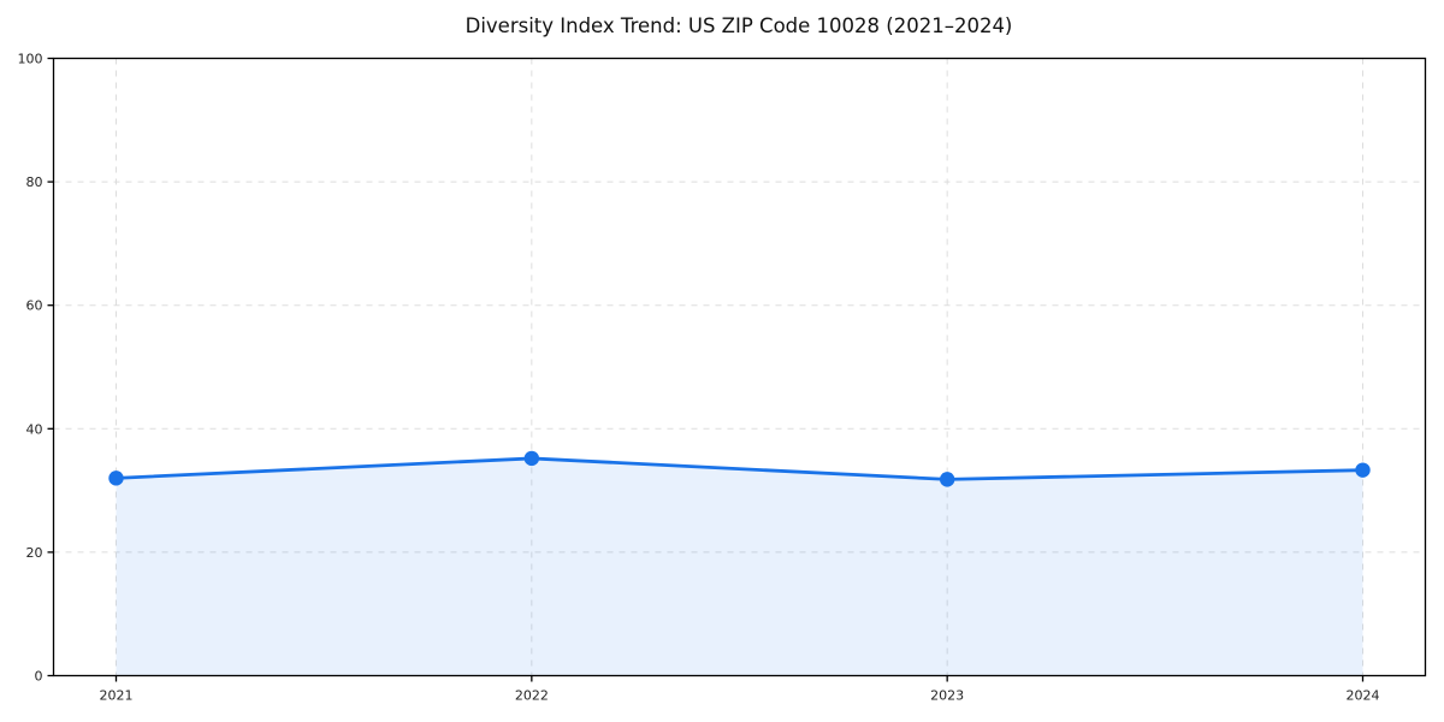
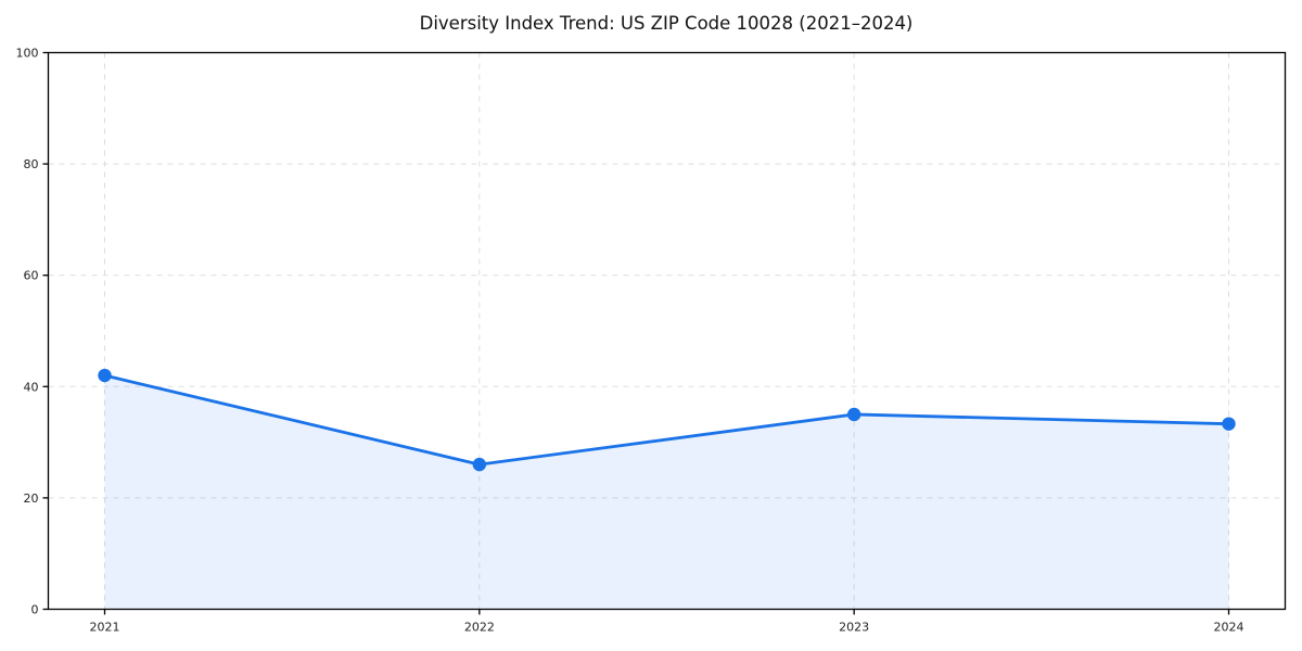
2021: 32 -> 42
2022: 35 -> 26
2023: 32 -> 35
